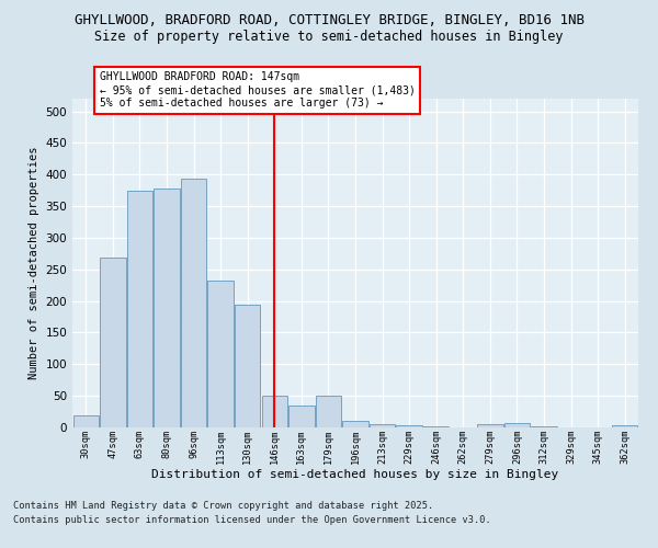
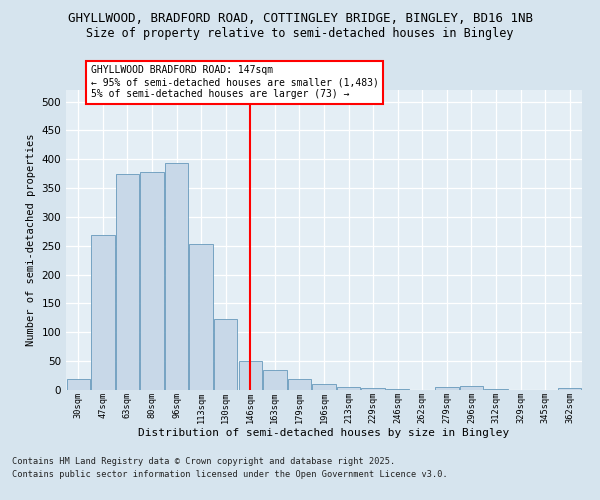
113sqm: 232 -> 253
130sqm: 194 -> 123
179sqm: 50 -> 19
